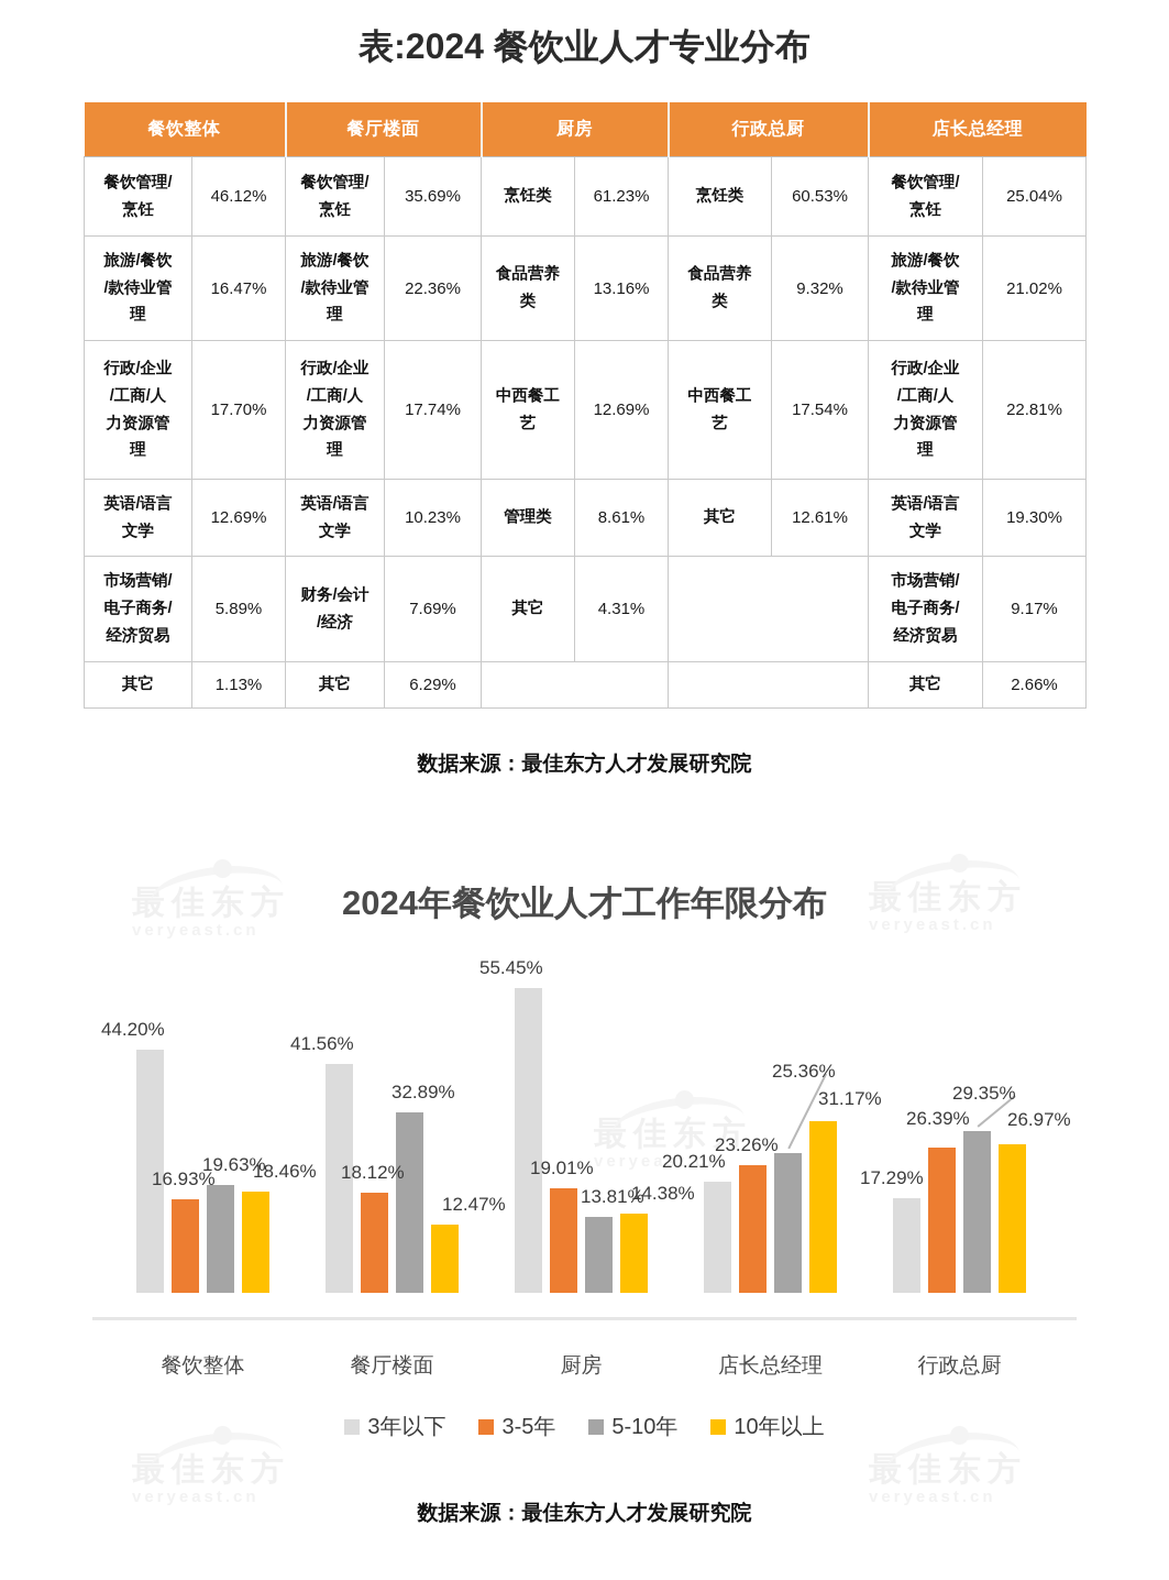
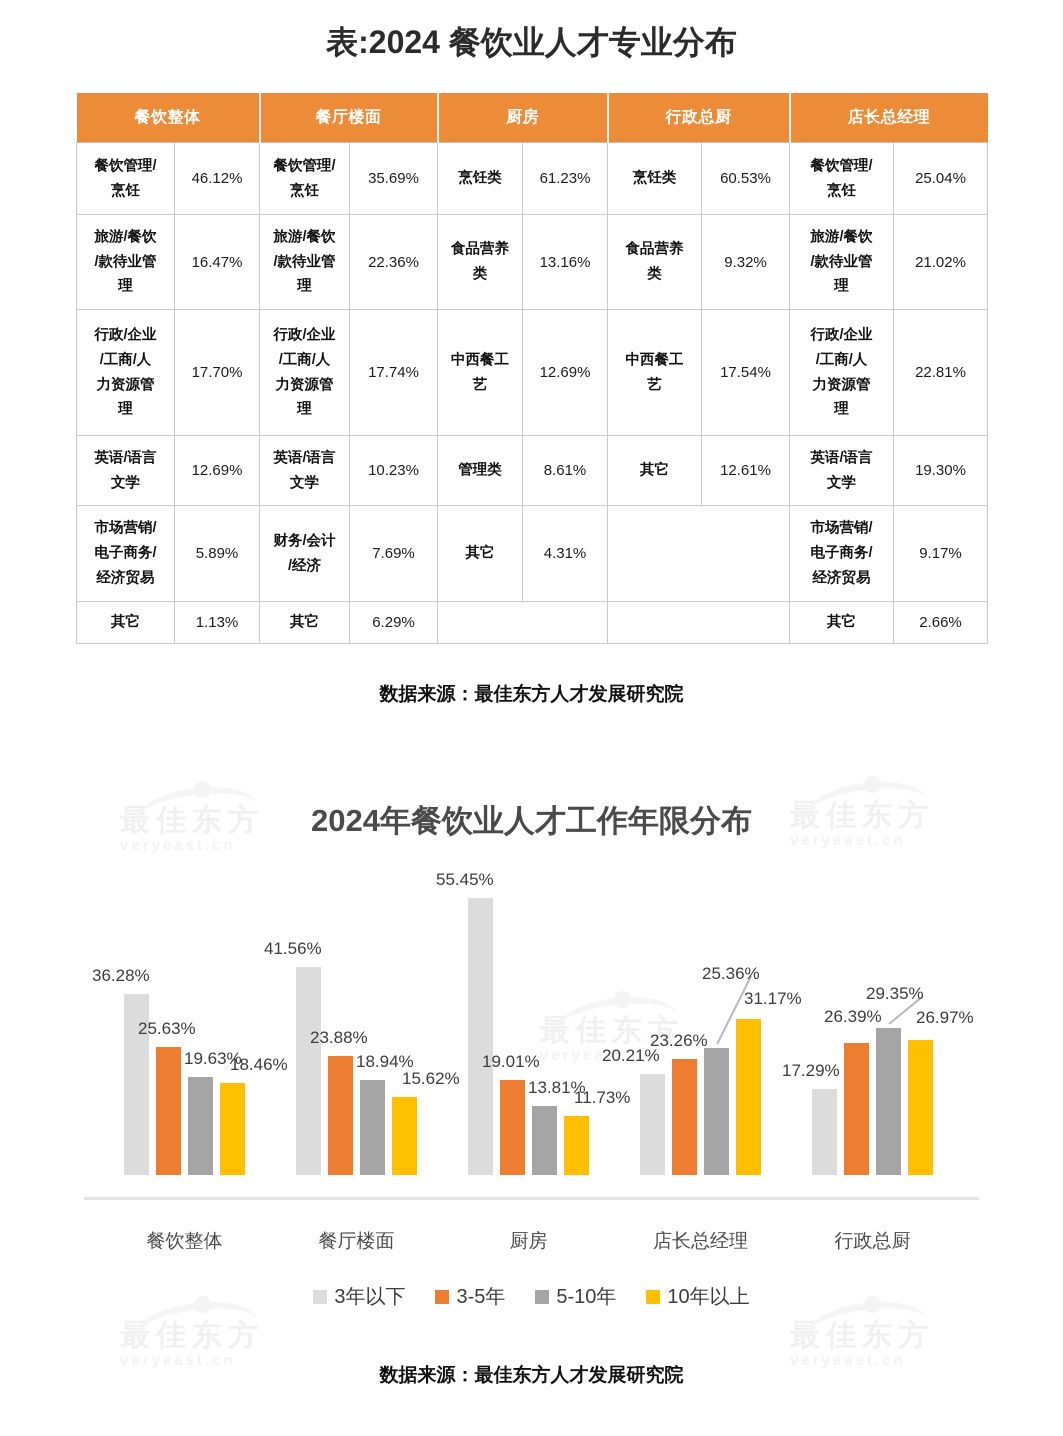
3年以下/餐饮整体: 44.20% -> 36.28%
3-5年/餐饮整体: 16.93% -> 25.63%
3-5年/餐厅楼面: 18.12% -> 23.88%
5-10年/餐厅楼面: 32.89% -> 18.94%
10年以上/餐厅楼面: 12.47% -> 15.62%
10年以上/厨房: 14.38% -> 11.73%
